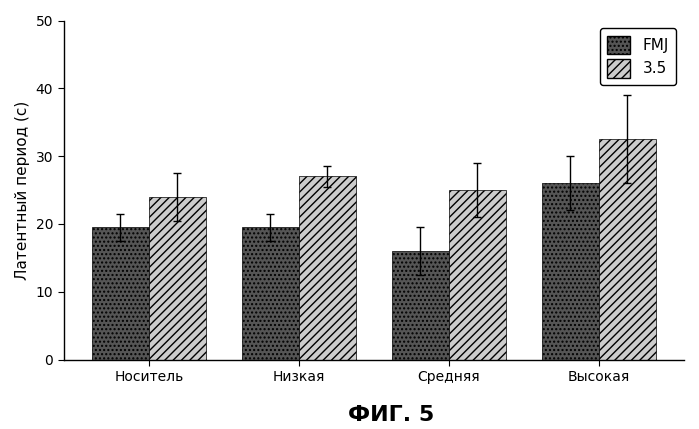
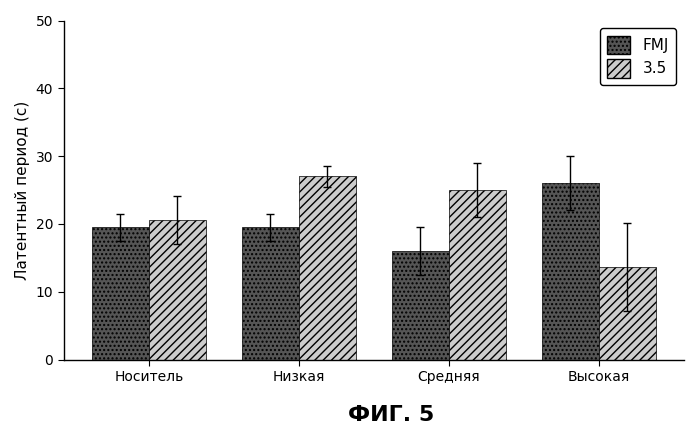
3.5/Носитель: 24.0 -> 20.6
3.5/Высокая: 32.5 -> 13.6
